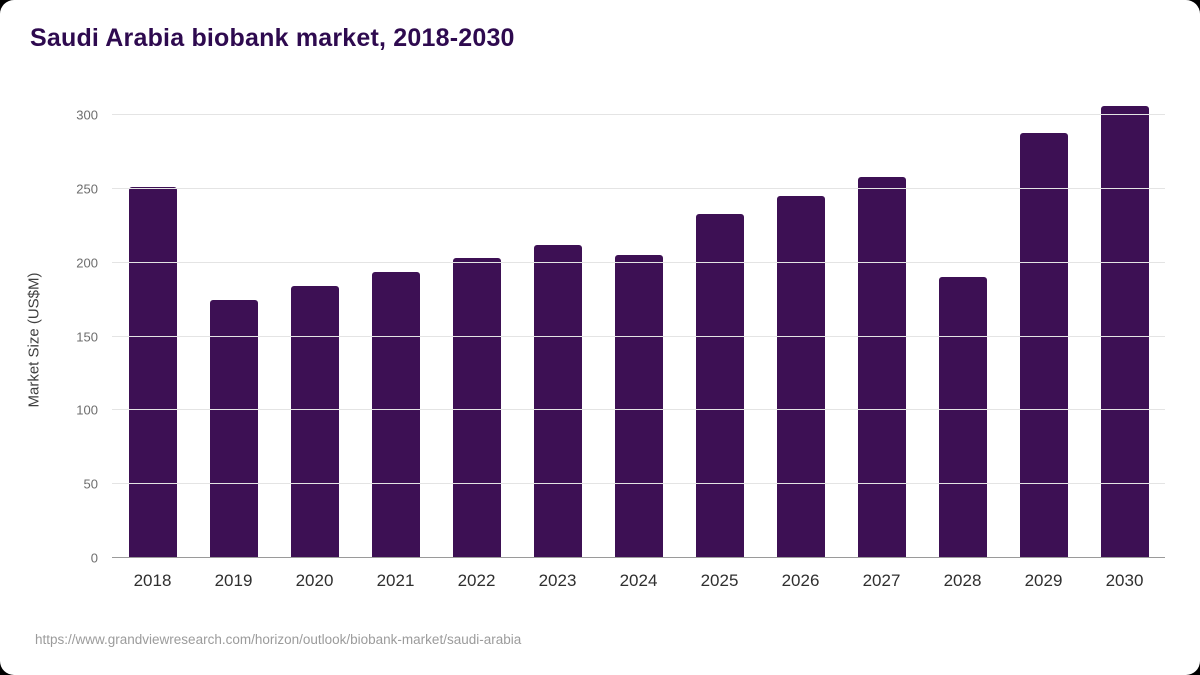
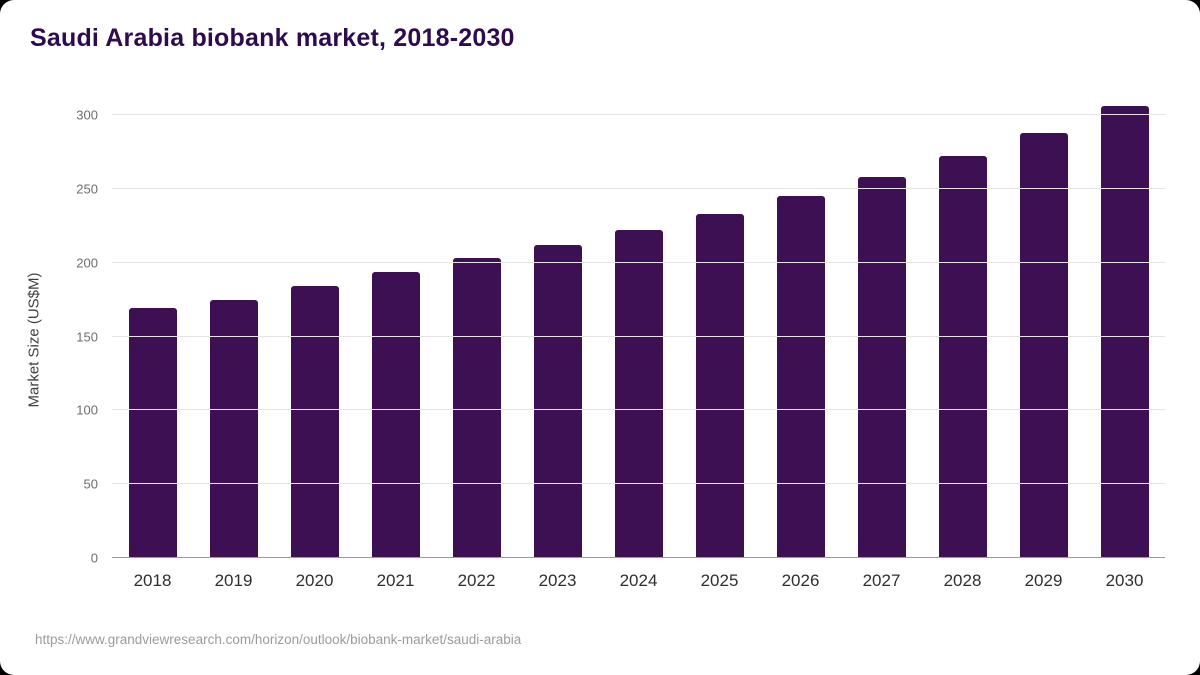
2018: 251 -> 169
2024: 205 -> 222
2028: 190 -> 272
